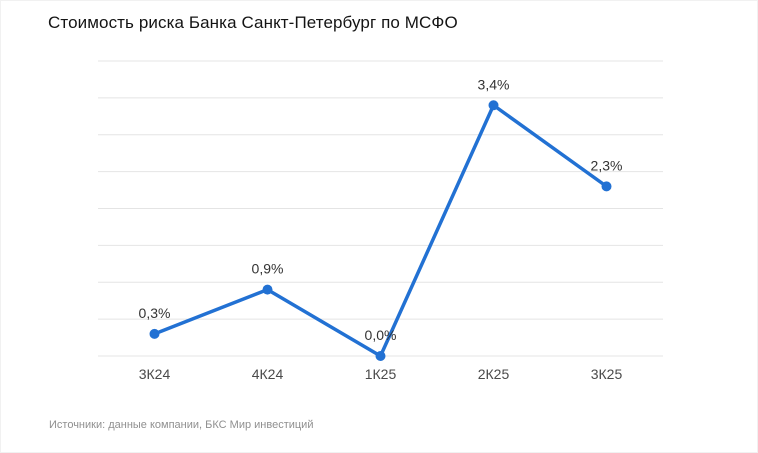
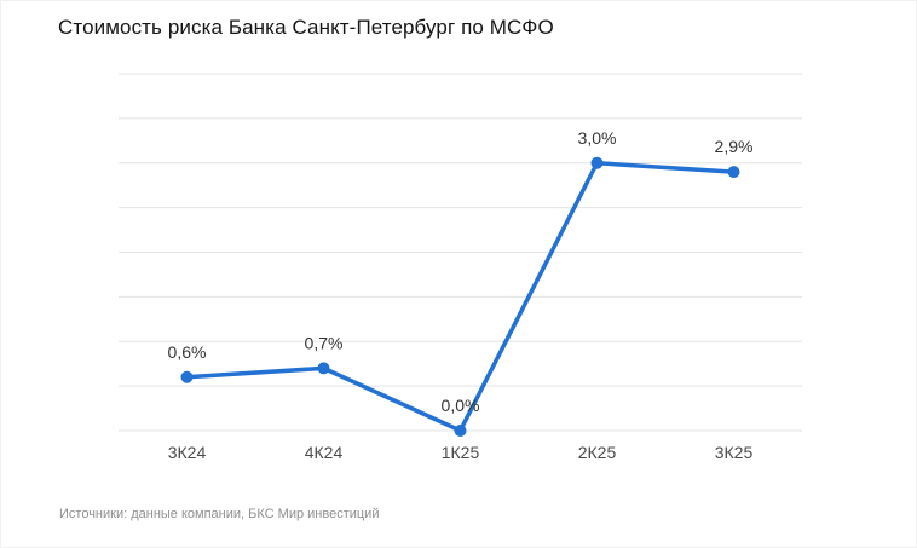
3К24: 0,3% -> 0,6%
4К24: 0,9% -> 0,7%
2К25: 3,4% -> 3,0%
3К25: 2,3% -> 2,9%
